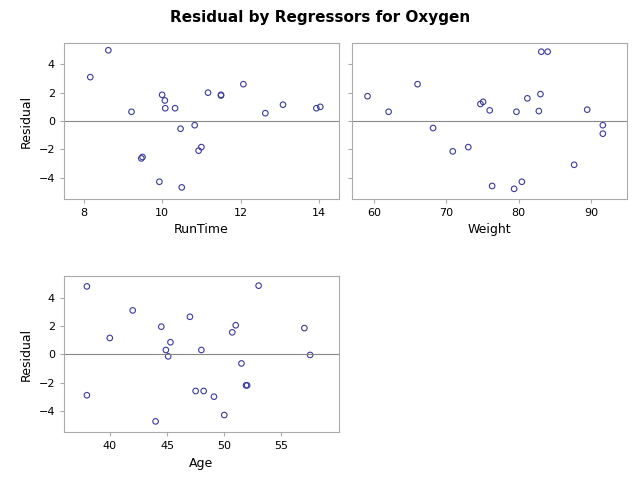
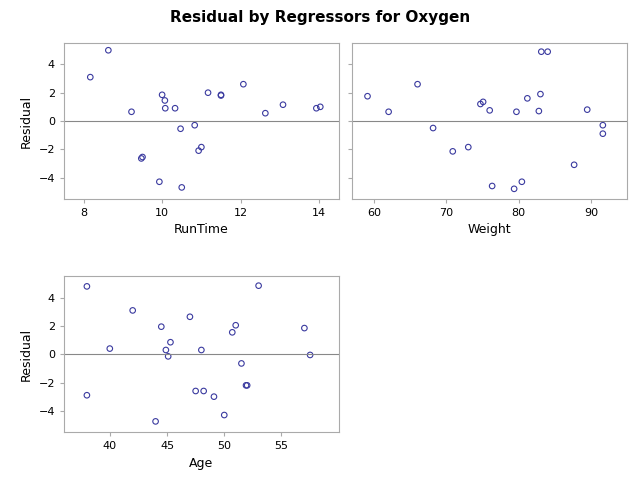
40: 1.1 -> 0.4
